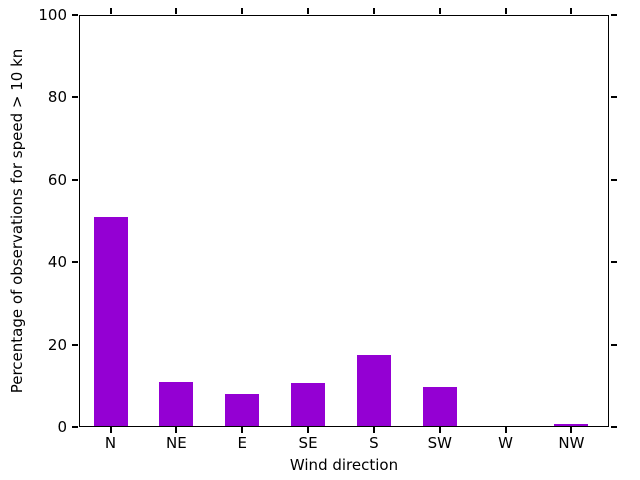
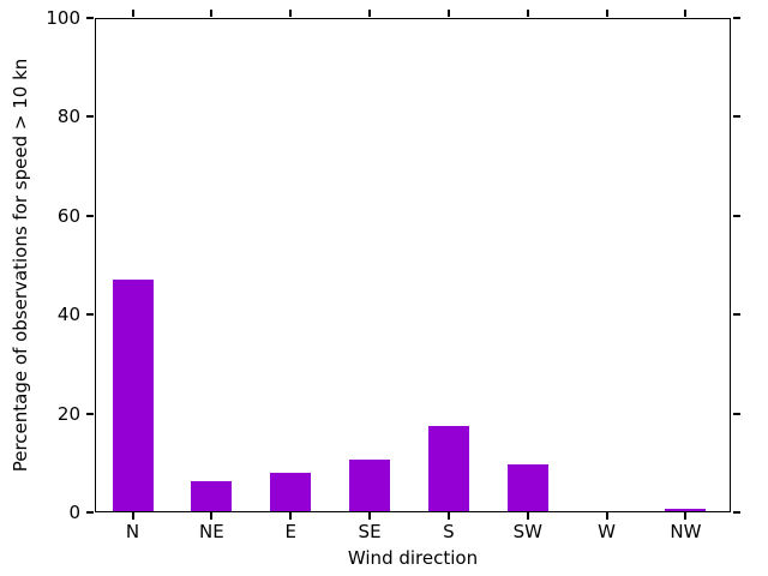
N: 51 -> 47
NE: 11 -> 6
